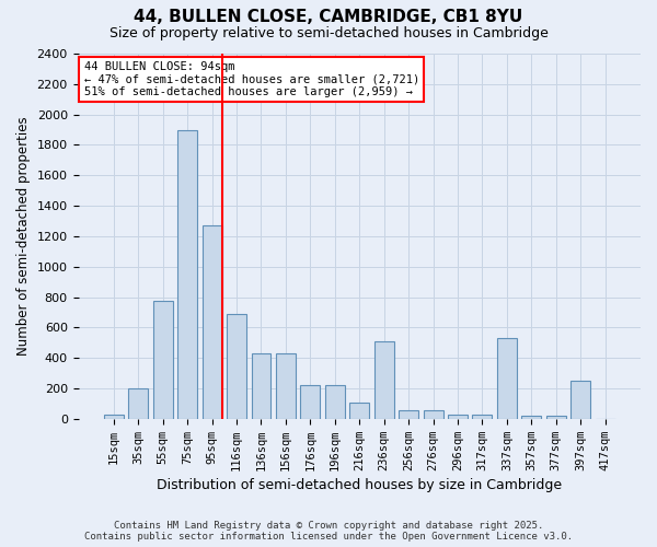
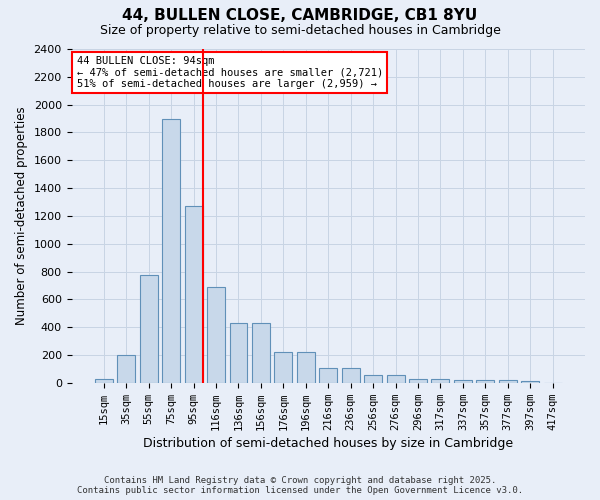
236sqm: 510 -> 100
337sqm: 530 -> 20
397sqm: 250 -> 20
